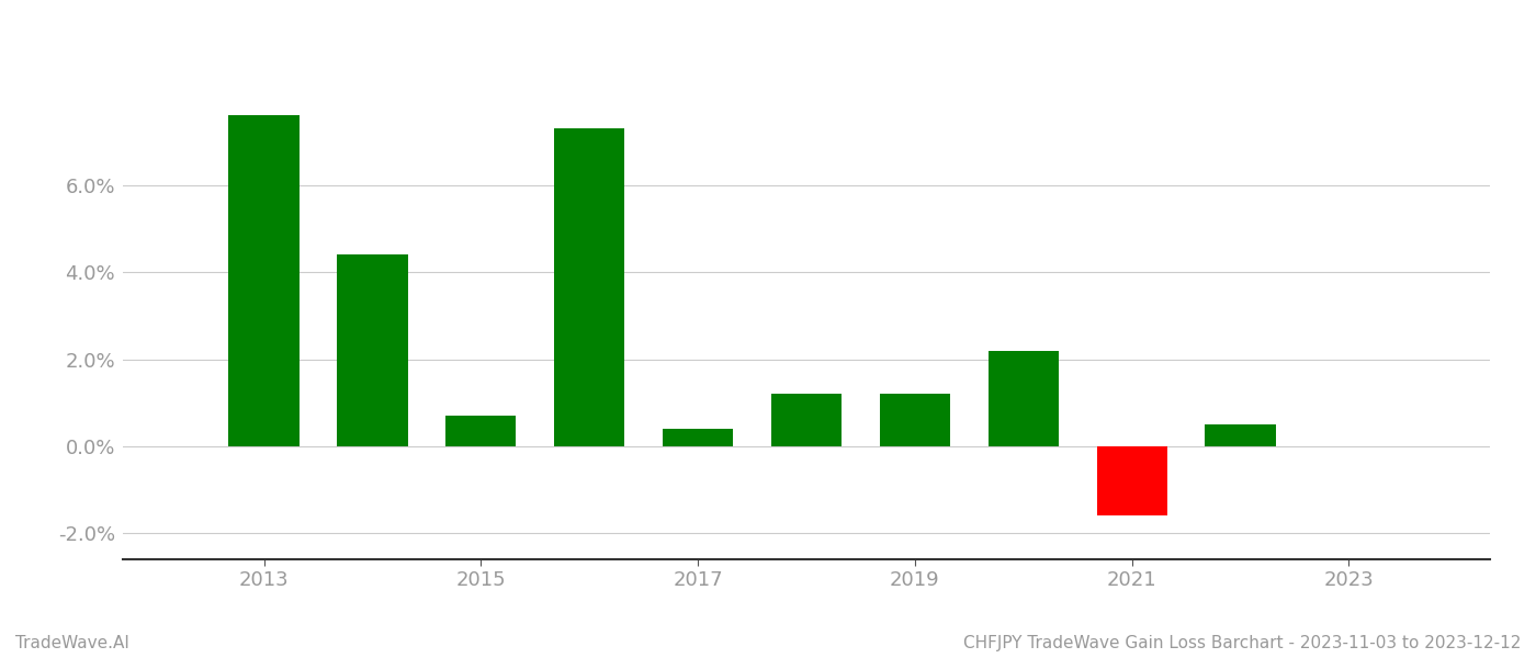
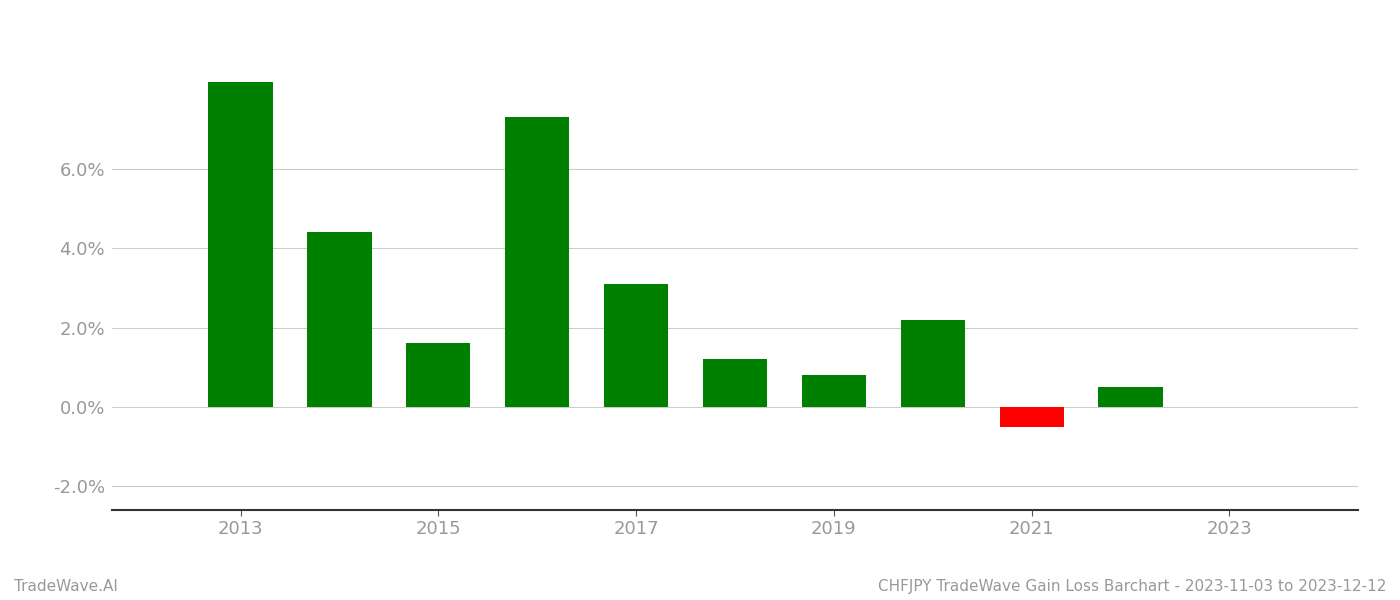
2013: 7.6% -> 8.2%
2015: 0.7% -> 1.6%
2017: 0.4% -> 3.1%
2019: 1.2% -> 0.8%
2021: -1.6% -> -0.5%
